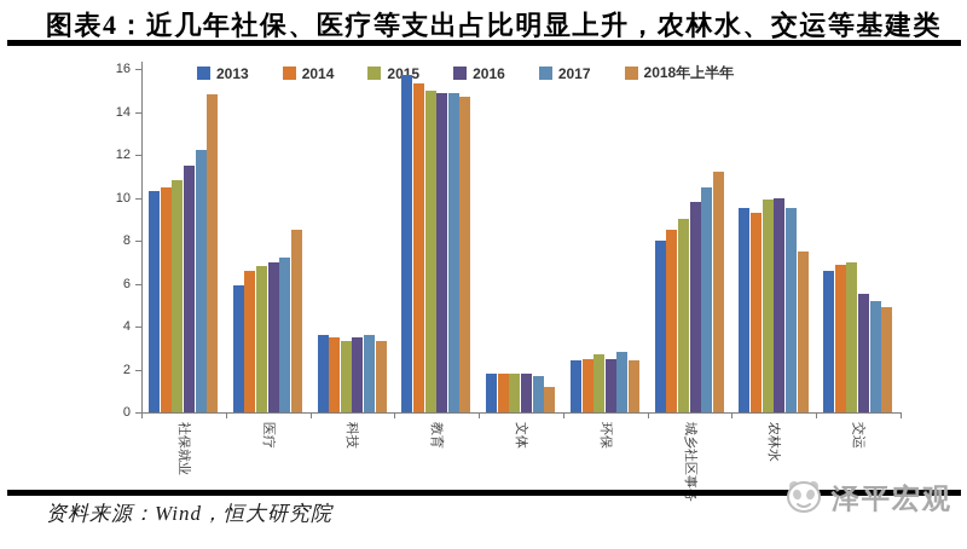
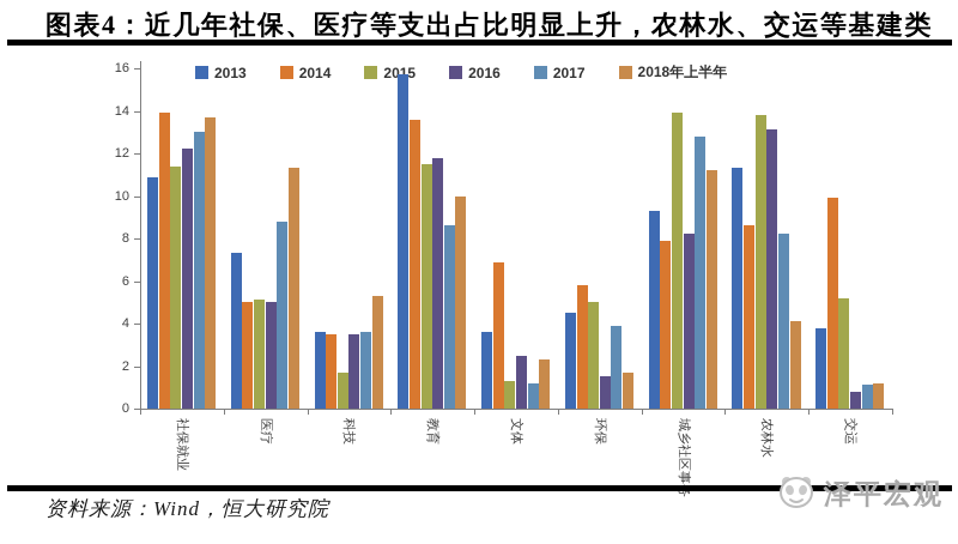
2013/社保就业: 10.3 -> 10.9
2014/社保就业: 10.5 -> 13.9
2015/社保就业: 10.8 -> 11.4
2016/社保就业: 11.5 -> 12.2
2017/社保就业: 12.2 -> 13.0
2018年上半年/社保就业: 14.8 -> 13.7
2013/医疗: 5.9 -> 7.3
2014/医疗: 6.6 -> 5.0
2015/医疗: 6.8 -> 5.1
2016/医疗: 7.0 -> 5.0
2017/医疗: 7.2 -> 8.8
2018年上半年/医疗: 8.5 -> 11.3
2015/科技: 3.3 -> 1.7
2018年上半年/科技: 3.3 -> 5.3
2014/教育: 15.3 -> 13.6
2015/教育: 15.0 -> 11.5
2016/教育: 14.9 -> 11.8
2017/教育: 14.9 -> 8.6
2018年上半年/教育: 14.7 -> 10.0
2013/文体: 1.8 -> 3.6
2014/文体: 1.8 -> 6.9
2015/文体: 1.8 -> 1.3
2016/文体: 1.8 -> 2.5
2017/文体: 1.7 -> 1.2
2018年上半年/文体: 1.2 -> 2.3
2013/环保: 2.4 -> 4.5
2014/环保: 2.5 -> 5.8
2015/环保: 2.7 -> 5.0
2016/环保: 2.5 -> 1.5
2017/环保: 2.8 -> 3.9
2018年上半年/环保: 2.4 -> 1.7
2013/城乡社区事务: 8.0 -> 9.3
2014/城乡社区事务: 8.5 -> 7.9
2015/城乡社区事务: 9.0 -> 13.9
2016/城乡社区事务: 9.8 -> 8.2
2017/城乡社区事务: 10.5 -> 12.8
2013/农林水: 9.5 -> 11.3
2014/农林水: 9.3 -> 8.6
2015/农林水: 9.9 -> 13.8
2016/农林水: 10.0 -> 13.1
2017/农林水: 9.5 -> 8.2
2018年上半年/农林水: 7.5 -> 4.1
2013/交运: 6.6 -> 3.8
2014/交运: 6.9 -> 9.9
2015/交运: 7.0 -> 5.2
2016/交运: 5.5 -> 0.8
2017/交运: 5.2 -> 1.1
2018年上半年/交运: 4.9 -> 1.2
